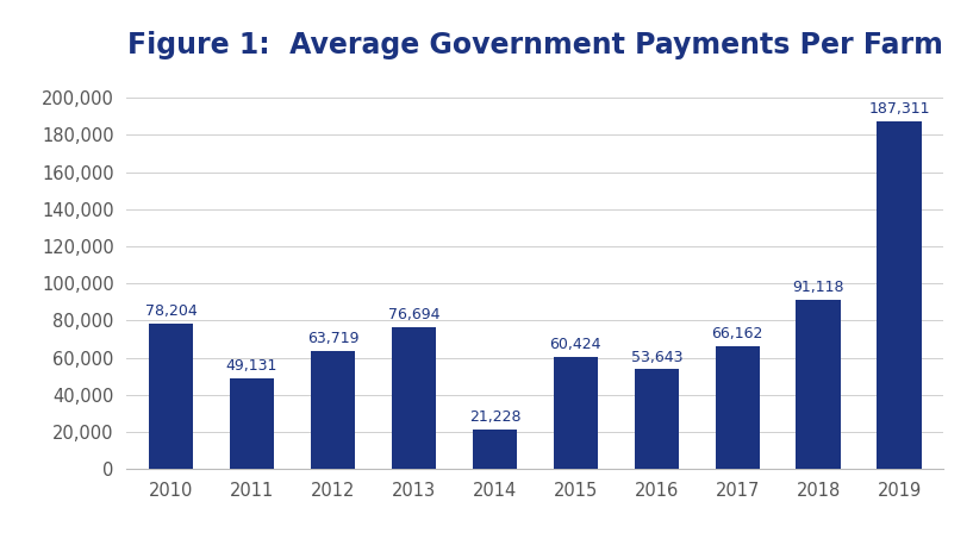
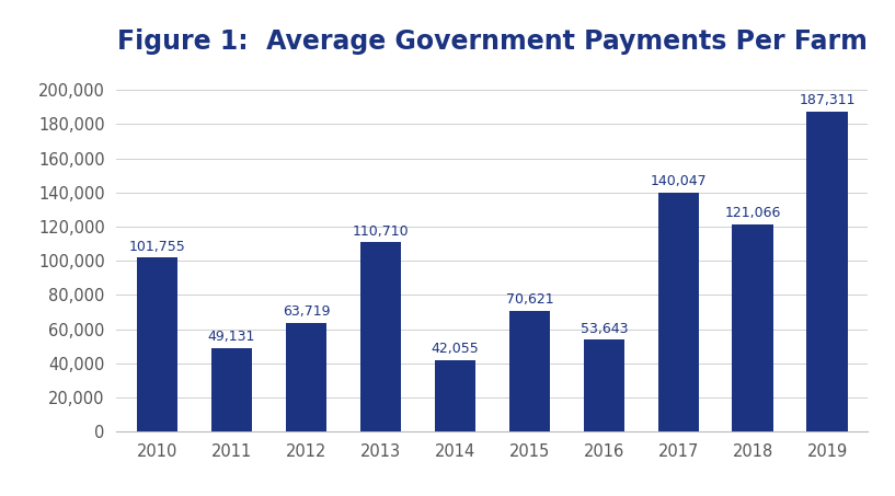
2010: 78,204 -> 101,755
2013: 76,694 -> 110,710
2014: 21,228 -> 42,055
2015: 60,424 -> 70,621
2017: 66,162 -> 140,047
2018: 91,118 -> 121,066
